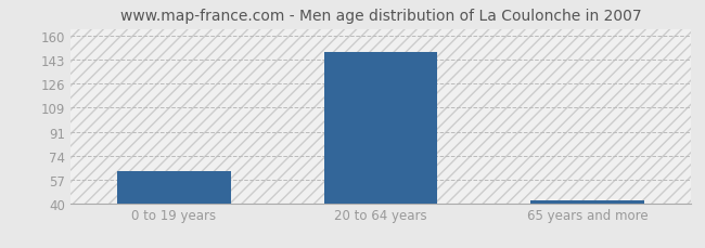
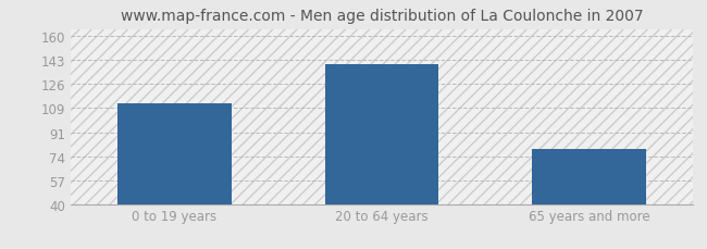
0 to 19 years: 63 -> 112
20 to 64 years: 148 -> 140
65 years and more: 42 -> 79
